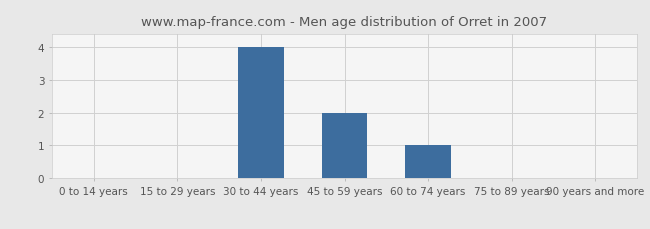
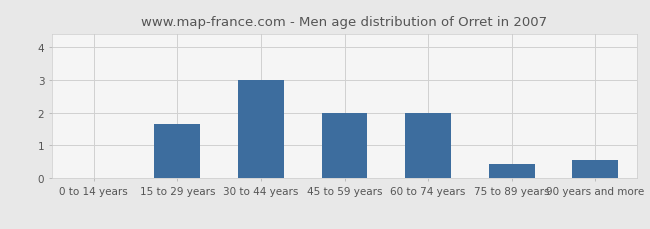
15 to 29 years: 0.02 -> 1.65
30 to 44 years: 4.00 -> 3.00
60 to 74 years: 1.00 -> 2.00
75 to 89 years: 0.02 -> 0.45
90 years and more: 0.02 -> 0.55
